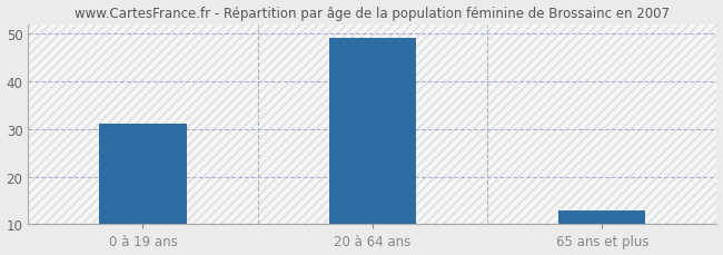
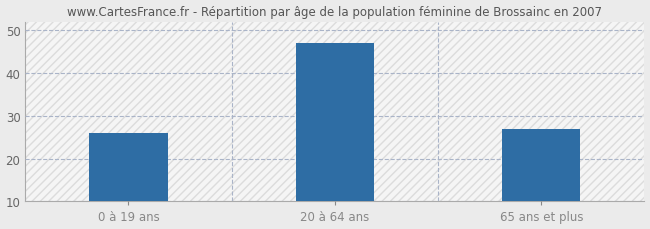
0 à 19 ans: 31 -> 26
20 à 64 ans: 49 -> 47
65 ans et plus: 13 -> 27
